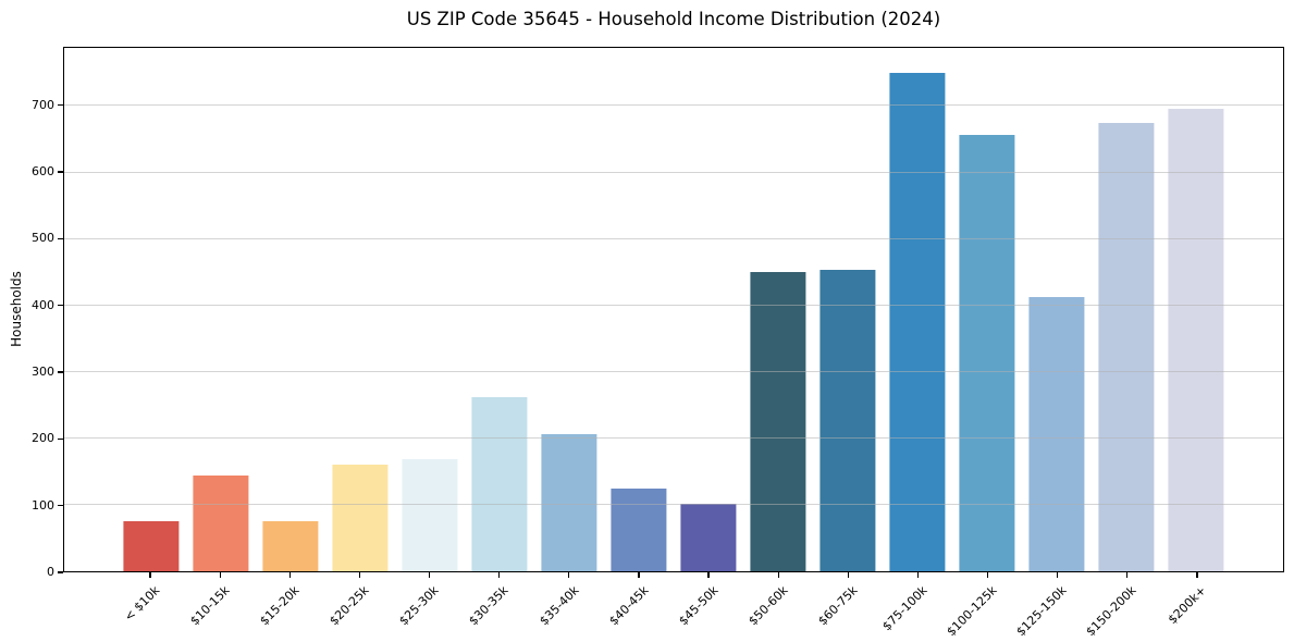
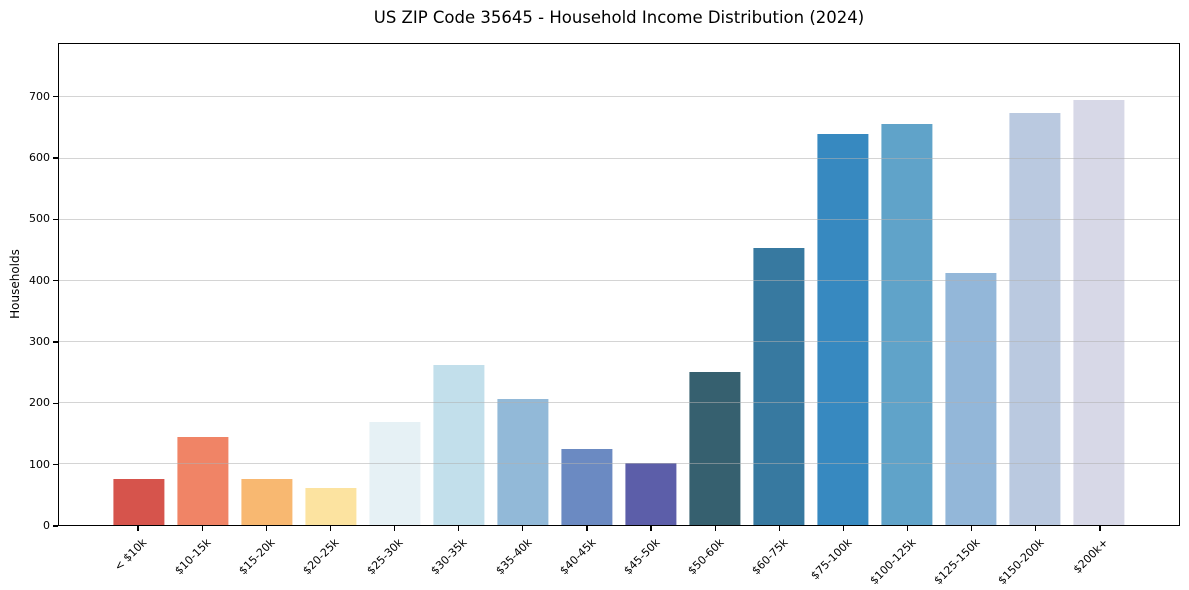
$20-25k: 160 -> 60
$50-60k: 450 -> 250
$75-100k: 750 -> 640
